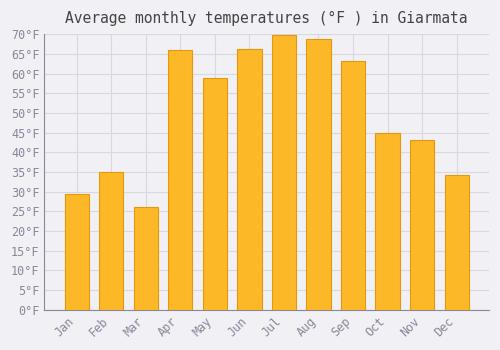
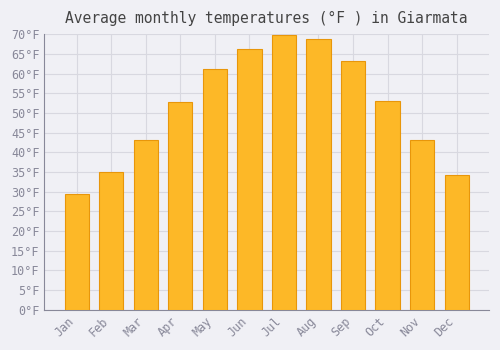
Mar: 26.0°F -> 43.2°F
Apr: 66.0°F -> 52.9°F
May: 59.0°F -> 61.2°F
Oct: 45.0°F -> 53.1°F
